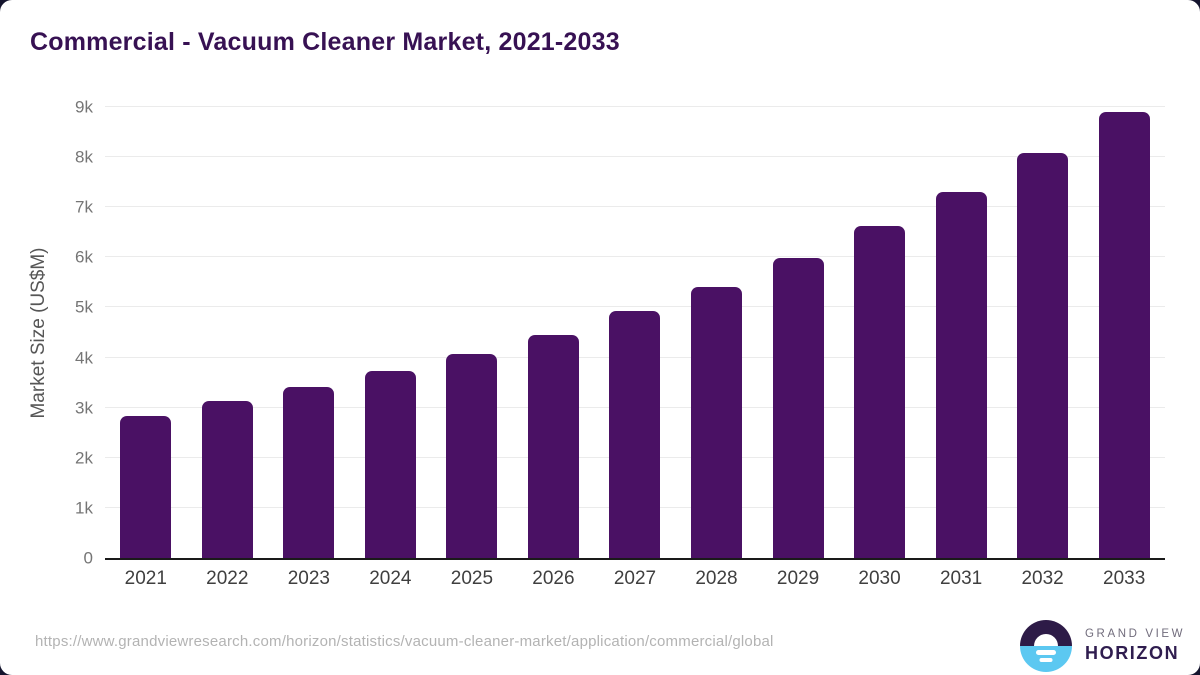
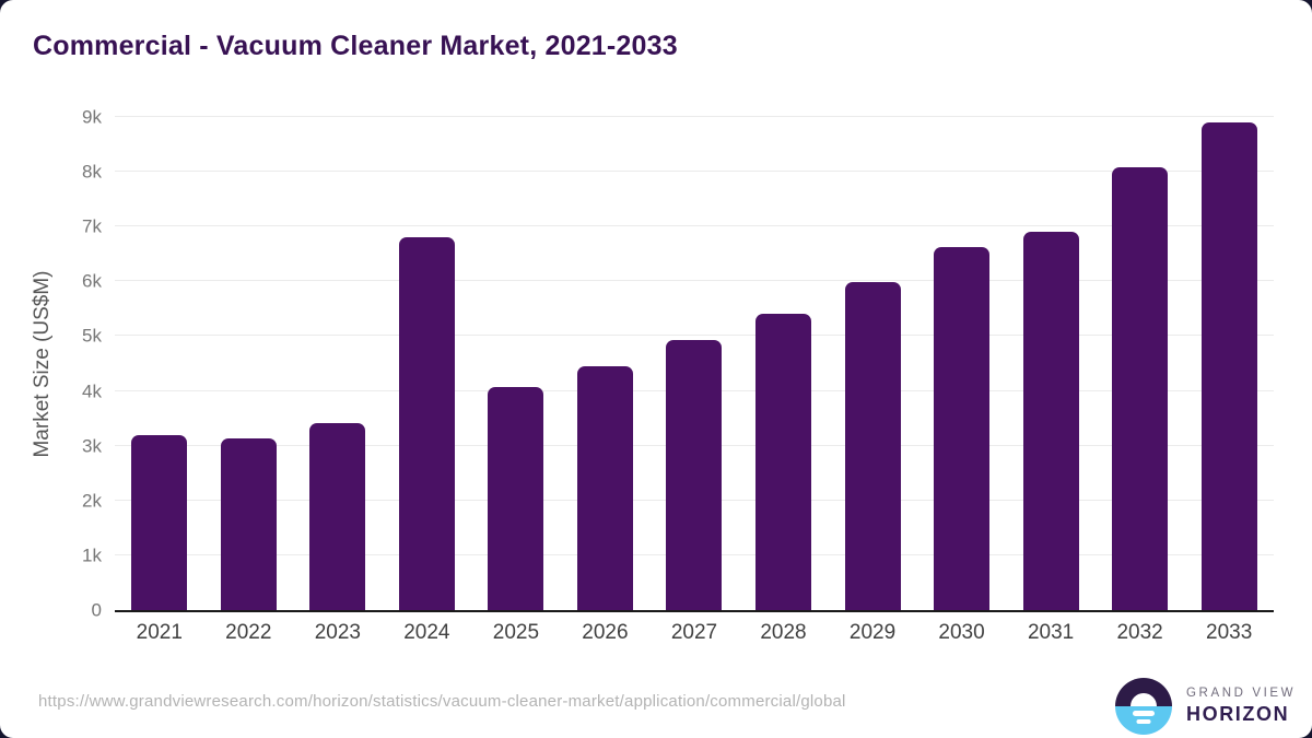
2021: 2.8k -> 3.2k
2024: 3.7k -> 6.8k
2031: 7.3k -> 6.9k
